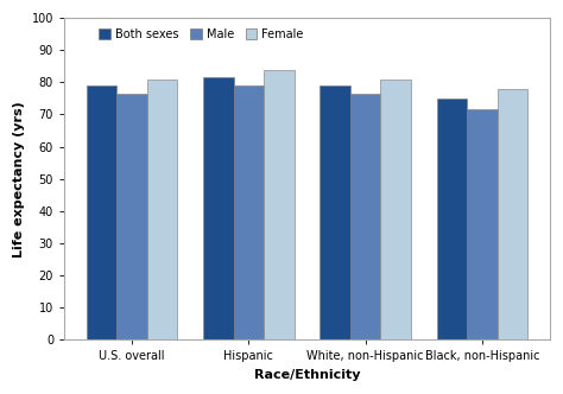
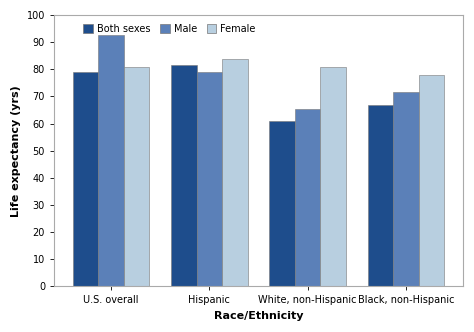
Male/U.S. overall: 76.5 -> 92.5
Both sexes/White, non-Hispanic: 79.0 -> 61.0
Male/White, non-Hispanic: 76.5 -> 65.5
Both sexes/Black, non-Hispanic: 75.0 -> 67.0
